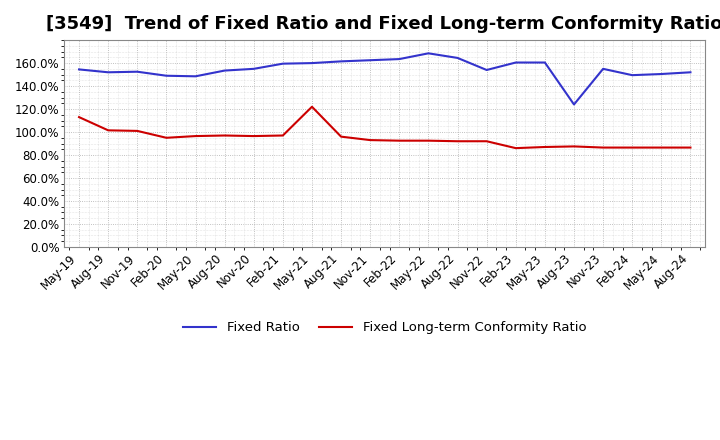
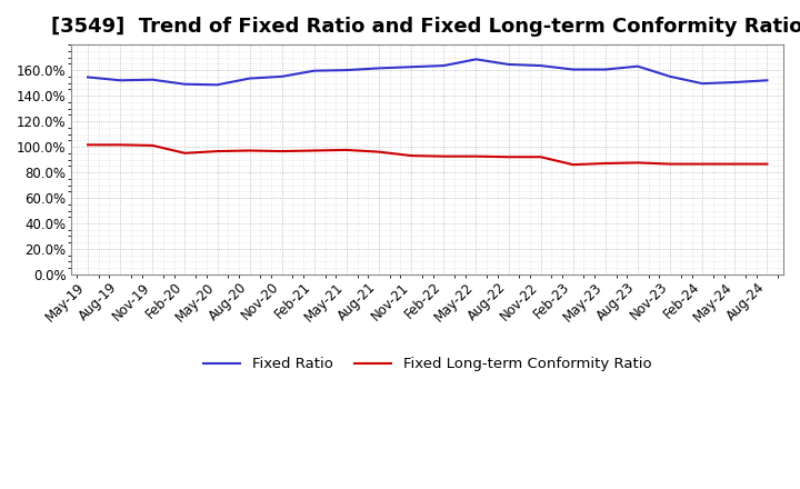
Fixed Long-term Conformity Ratio/May-19: 113% -> 102%
Fixed Long-term Conformity Ratio/May-21: 122% -> 98%
Fixed Ratio/Nov-22: 154% -> 164%
Fixed Ratio/Aug-23: 124% -> 163%
